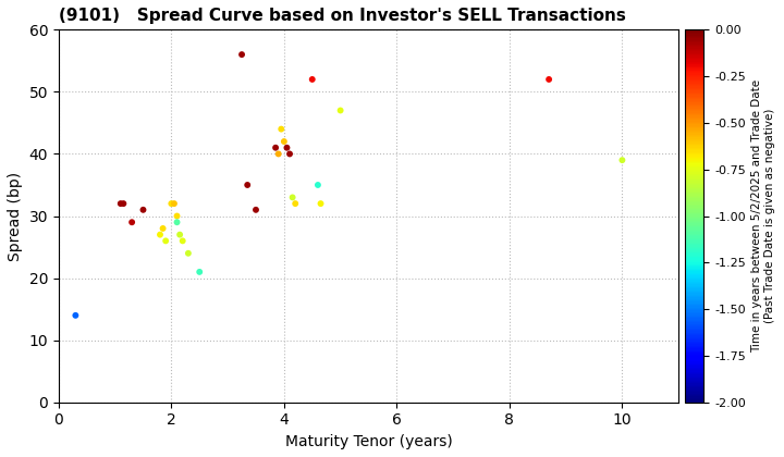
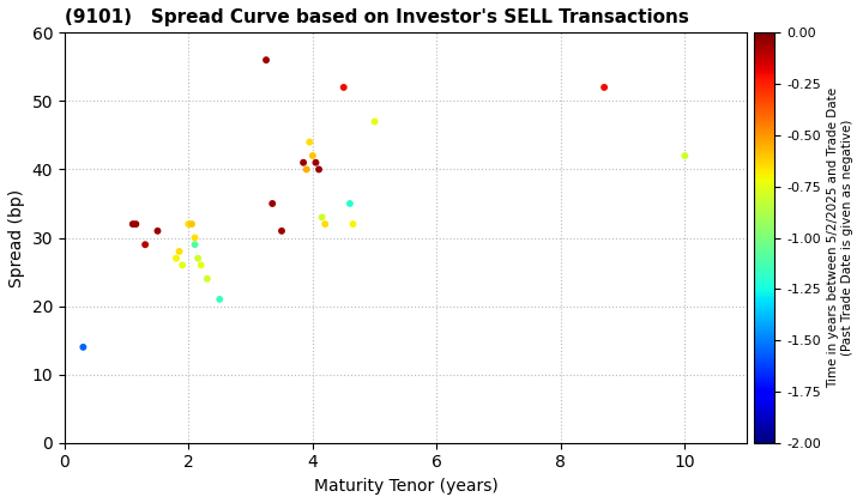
10: 39 -> 42
